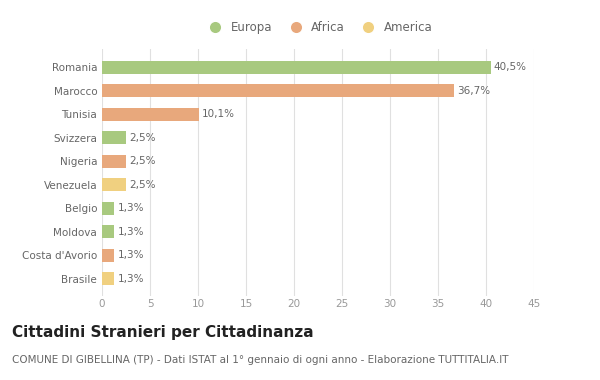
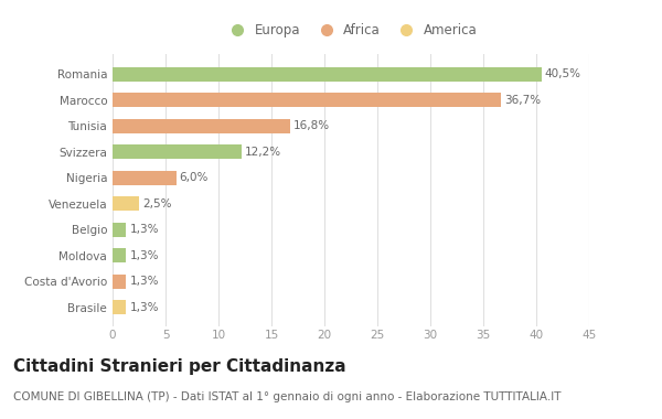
Tunisia: 10,1% -> 16,8%
Svizzera: 2,5% -> 12,2%
Nigeria: 2,5% -> 6,0%
